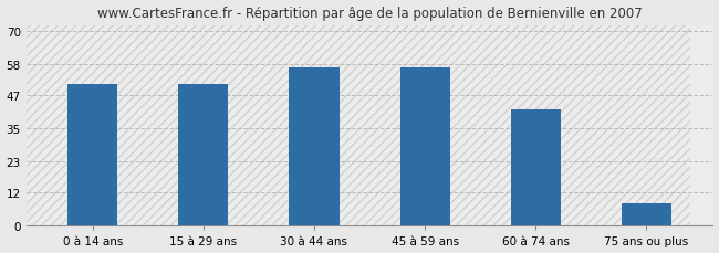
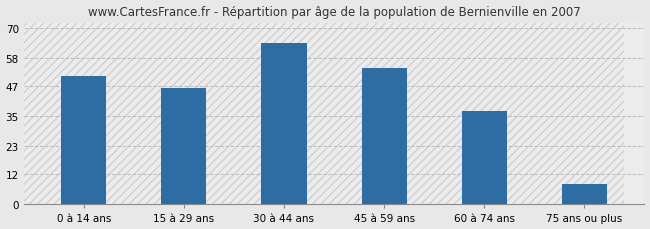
15 à 29 ans: 51 -> 46
30 à 44 ans: 57 -> 64
45 à 59 ans: 57 -> 54
60 à 74 ans: 42 -> 37
